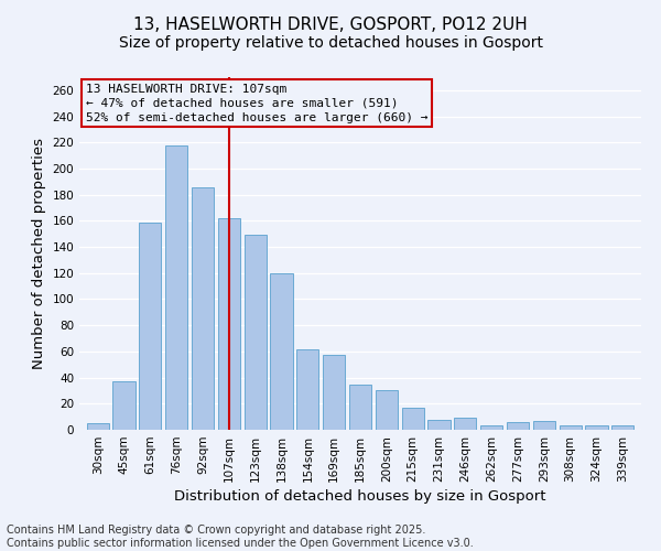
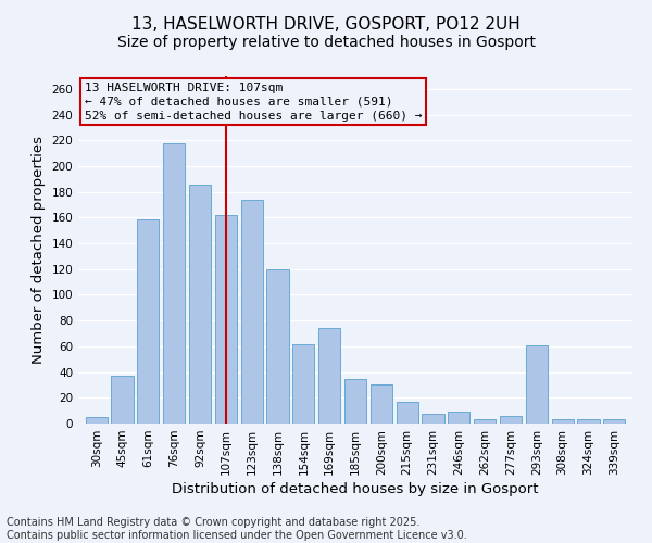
123sqm: 149 -> 174
169sqm: 57 -> 74
293sqm: 7 -> 61
